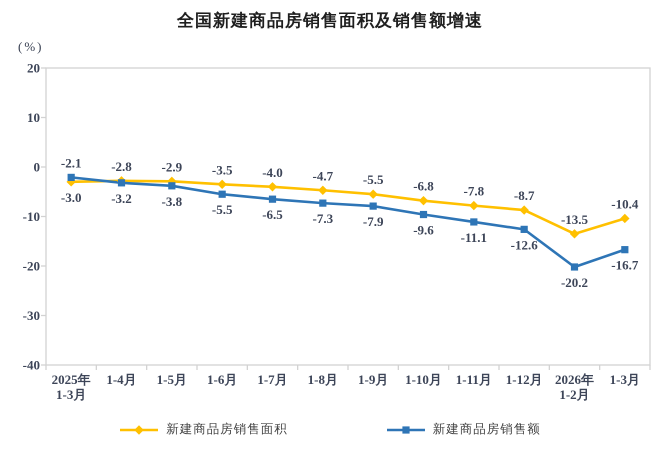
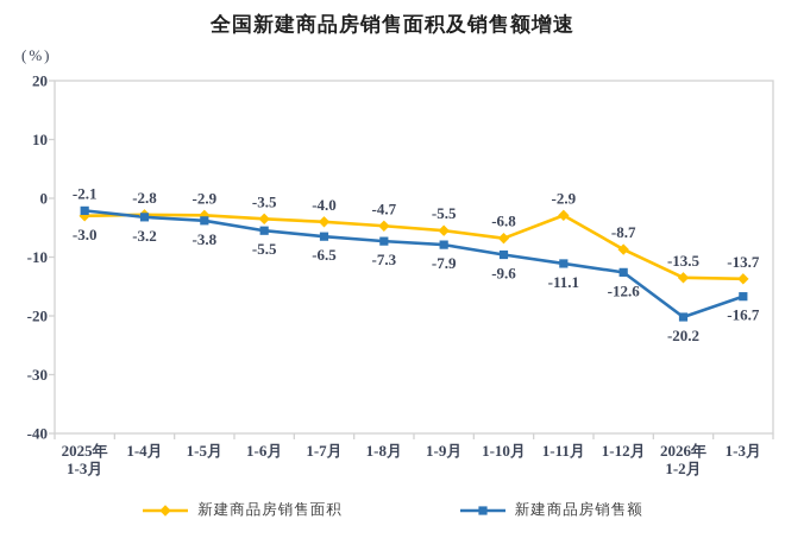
新建商品房销售面积/1-11月: -7.8 -> -2.9
新建商品房销售面积/1-3月: -10.4 -> -13.7
